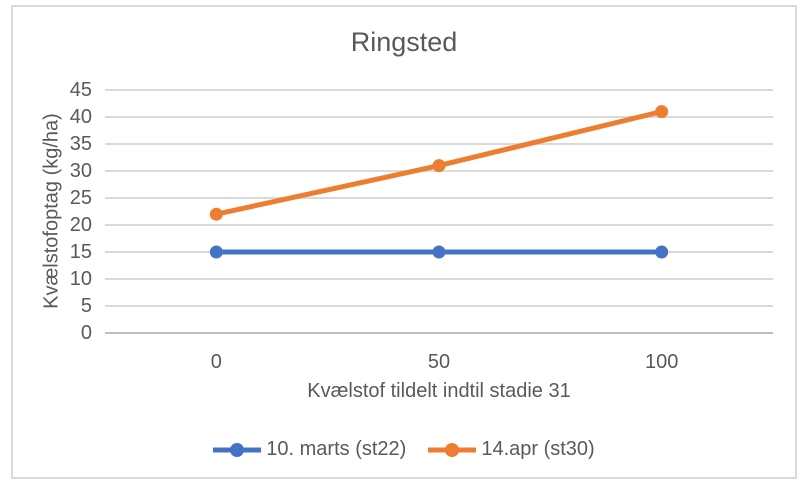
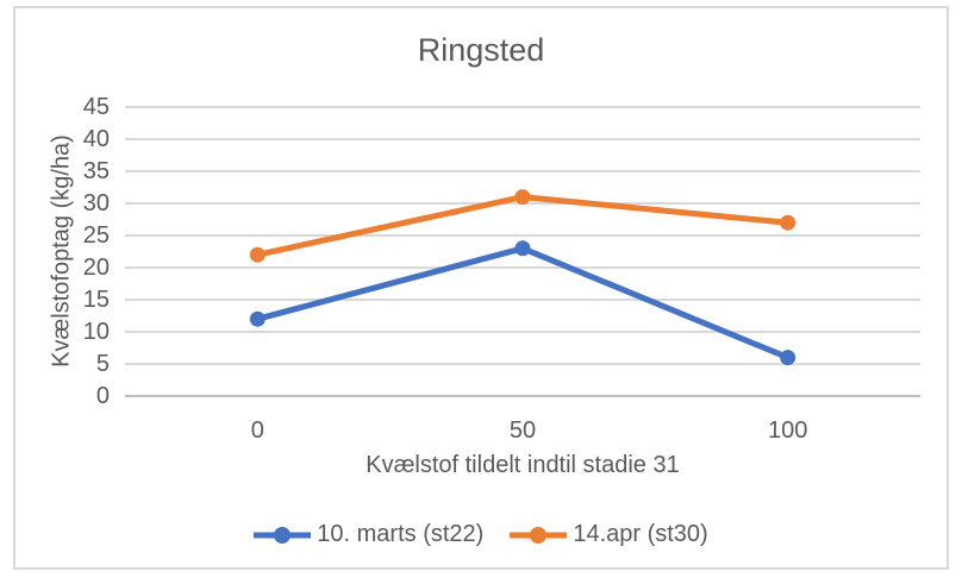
10. marts (st22)/0: 15 -> 12
10. marts (st22)/50: 15 -> 23
10. marts (st22)/100: 15 -> 6
14.apr (st30)/100: 41 -> 27
